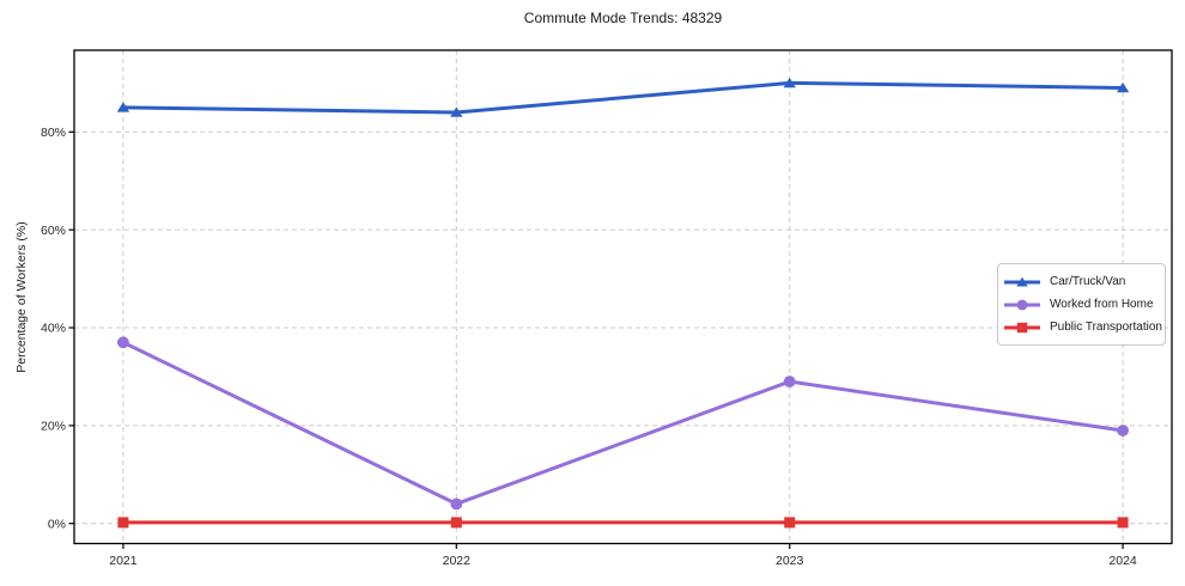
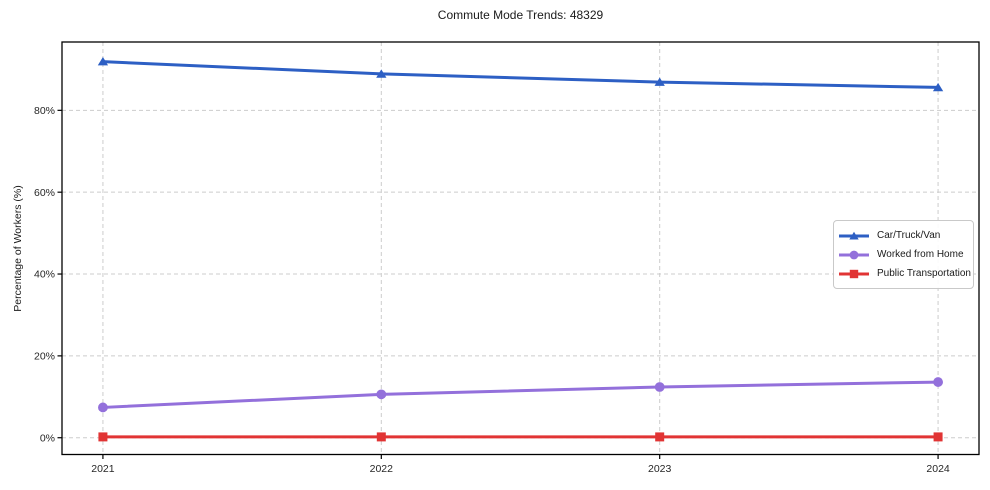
Car/Truck/Van/2021: 85% -> 92%
Worked from Home/2021: 37% -> 7%
Car/Truck/Van/2022: 84% -> 89%
Worked from Home/2022: 4% -> 11%
Car/Truck/Van/2023: 90% -> 87%
Worked from Home/2023: 29% -> 12%
Car/Truck/Van/2024: 89% -> 86%
Worked from Home/2024: 19% -> 14%
